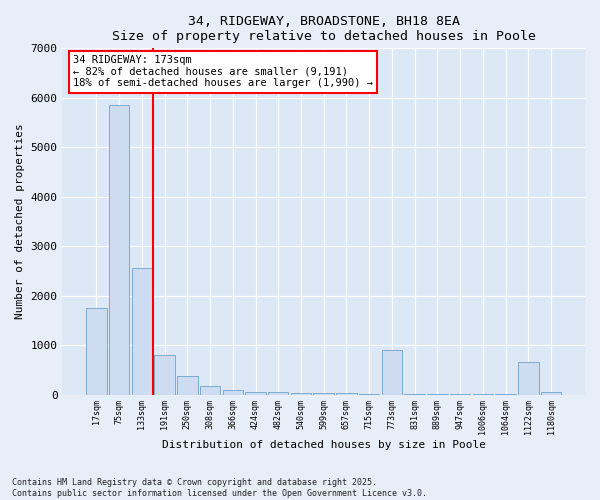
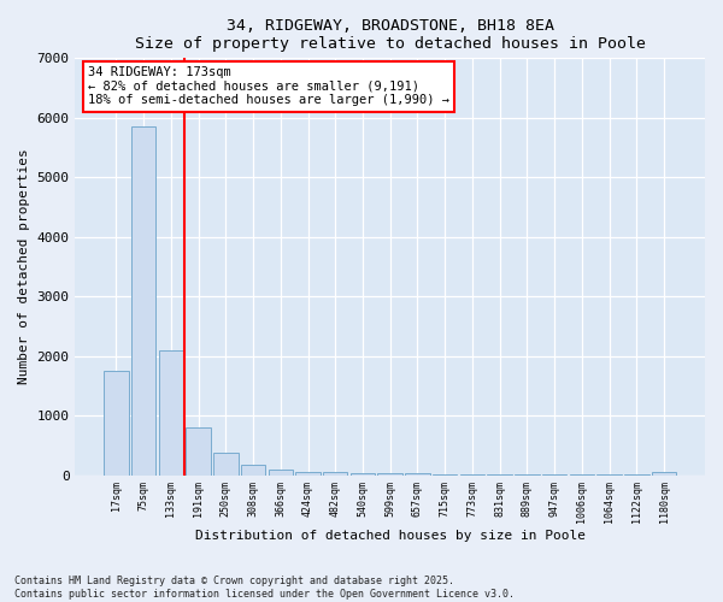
133sqm: 2550 -> 2100
773sqm: 900 -> 20
1122sqm: 650 -> 0
